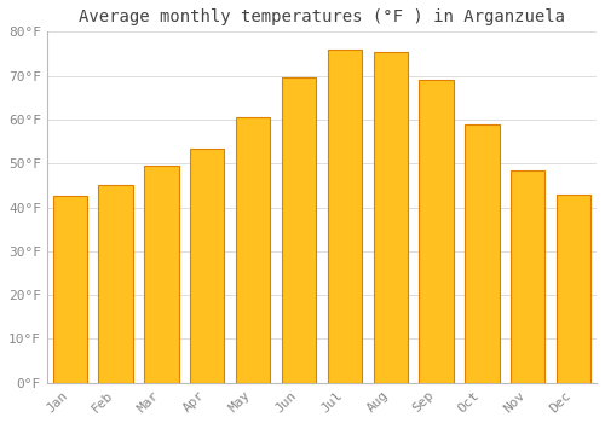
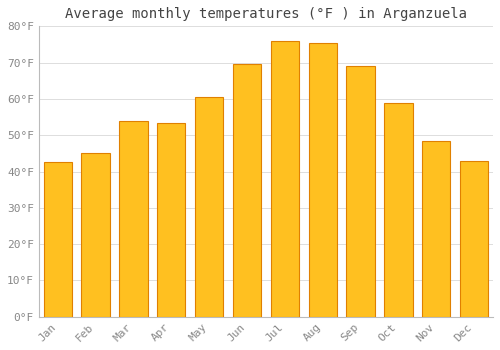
Mar: 49.5°F -> 54.0°F
